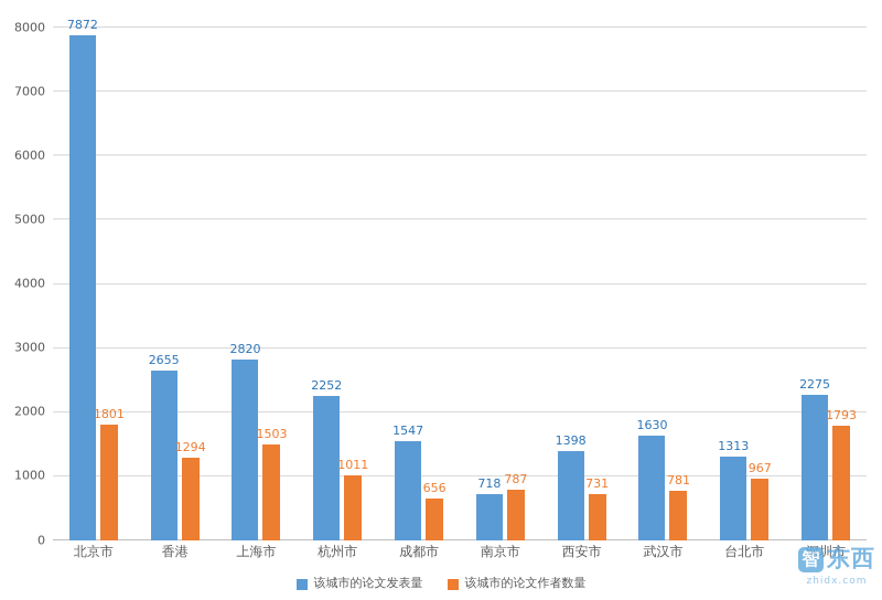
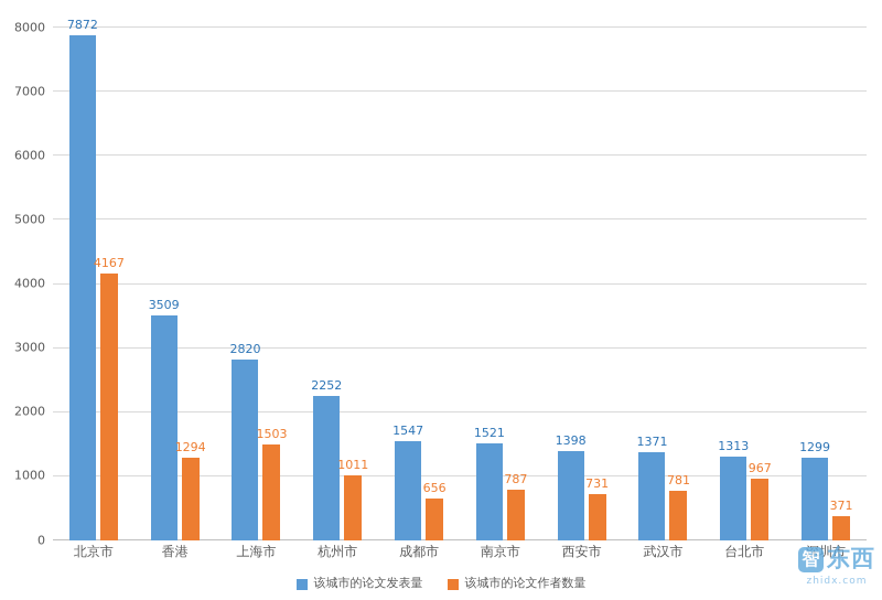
该城市的论文作者数量/北京市: 1801 -> 4167
该城市的论文发表量/香港: 2655 -> 3509
该城市的论文发表量/南京市: 718 -> 1521
该城市的论文发表量/武汉市: 1630 -> 1371
该城市的论文发表量/深圳市: 2275 -> 1299
该城市的论文作者数量/深圳市: 1793 -> 371
